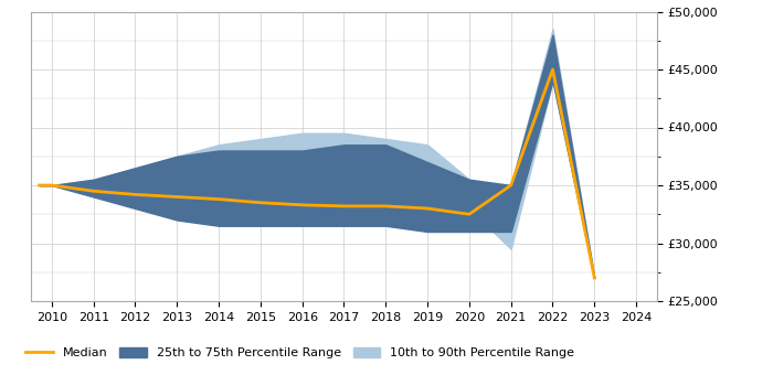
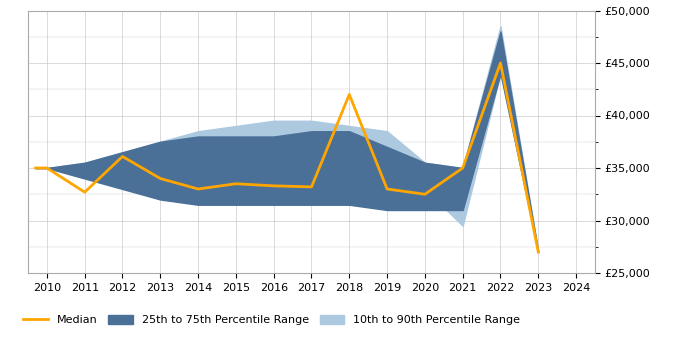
Median/2011: £34,500 -> £32,700
Median/2012: £34,200 -> £36,100
Median/2014: £33,800 -> £33,000
Median/2018: £33,200 -> £42,000
